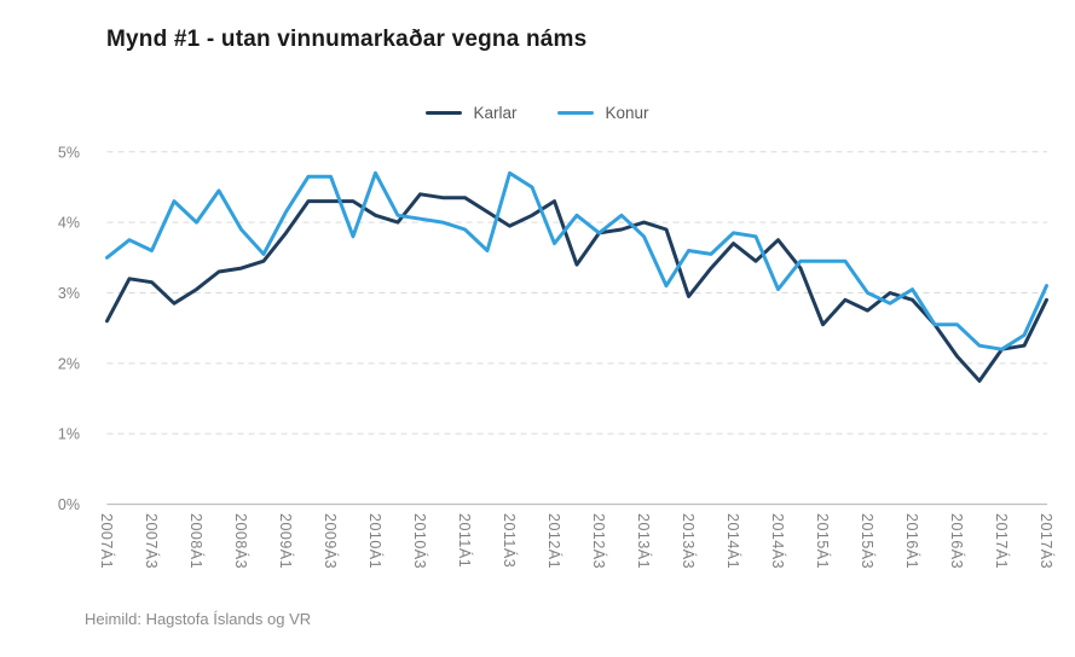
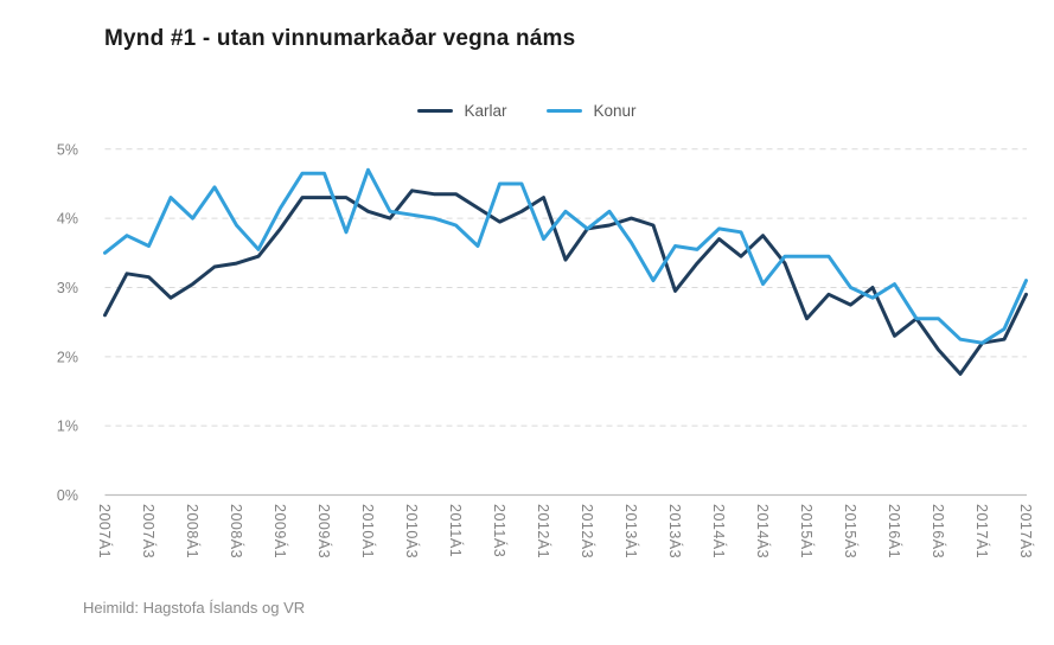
Konur/2011Á3: 4.7% -> 4.5%
Konur/2013Á1: 3.8% -> 3.6%
Karlar/2016Á1: 2.9% -> 2.3%
